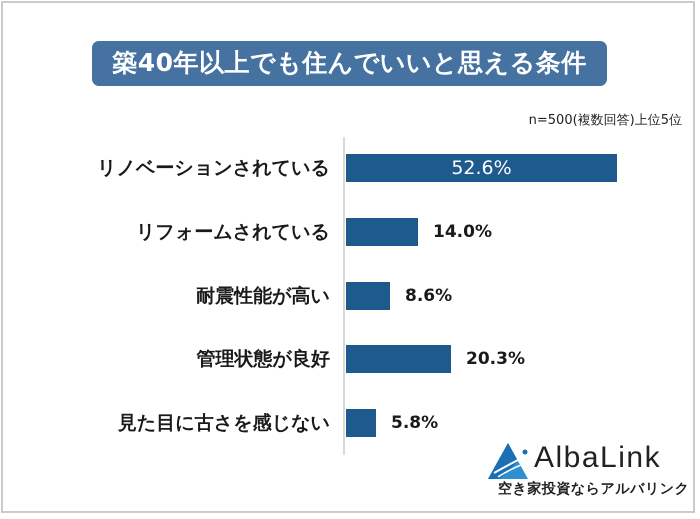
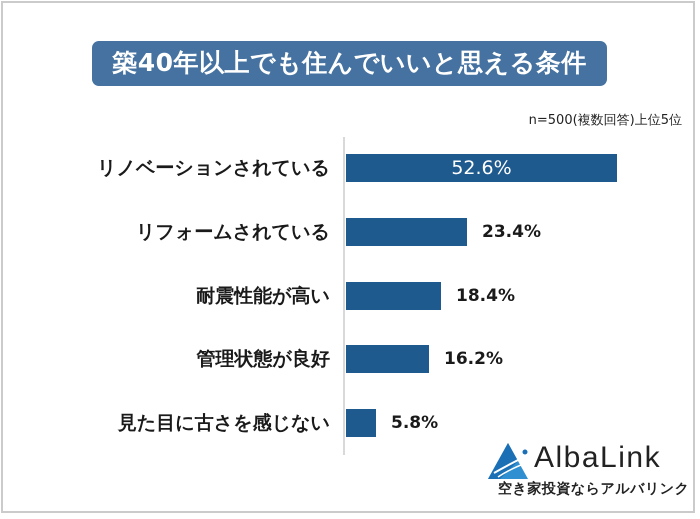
リフォームされている: 14.0% -> 23.4%
耐震性能が高い: 8.6% -> 18.4%
管理状態が良好: 20.3% -> 16.2%
